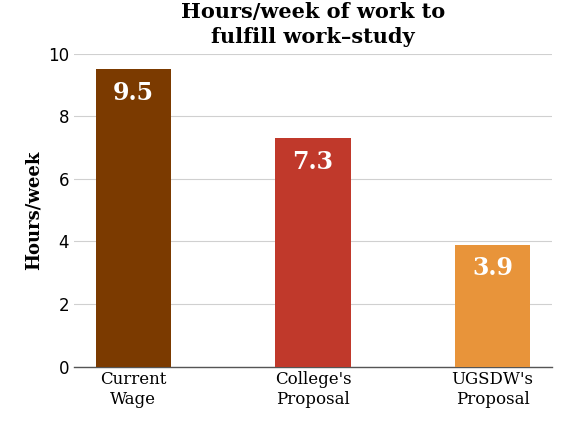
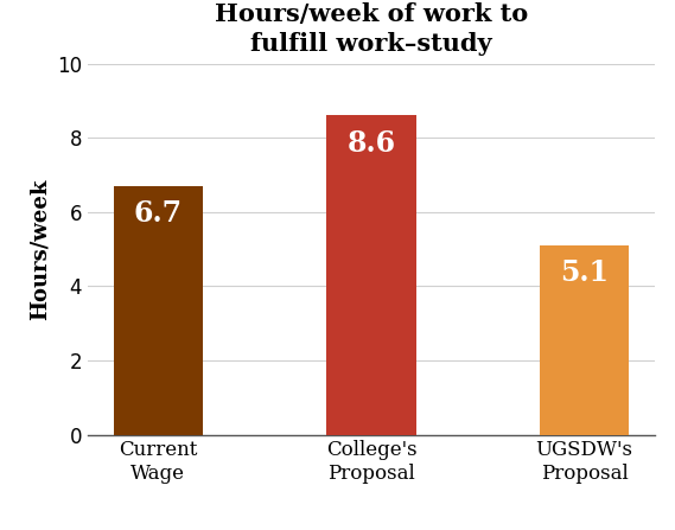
Current Wage: 9.5 -> 6.7
College's Proposal: 7.3 -> 8.6
UGSDW's Proposal: 3.9 -> 5.1
